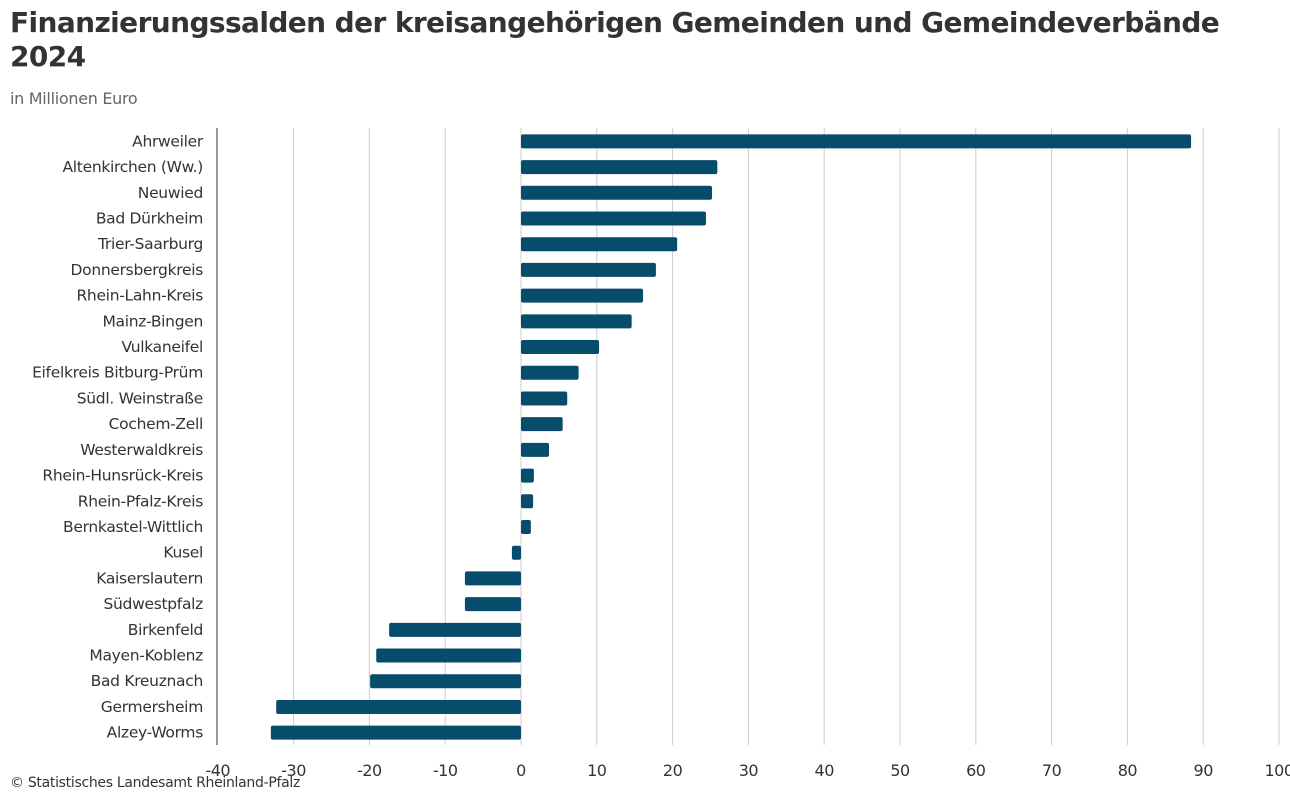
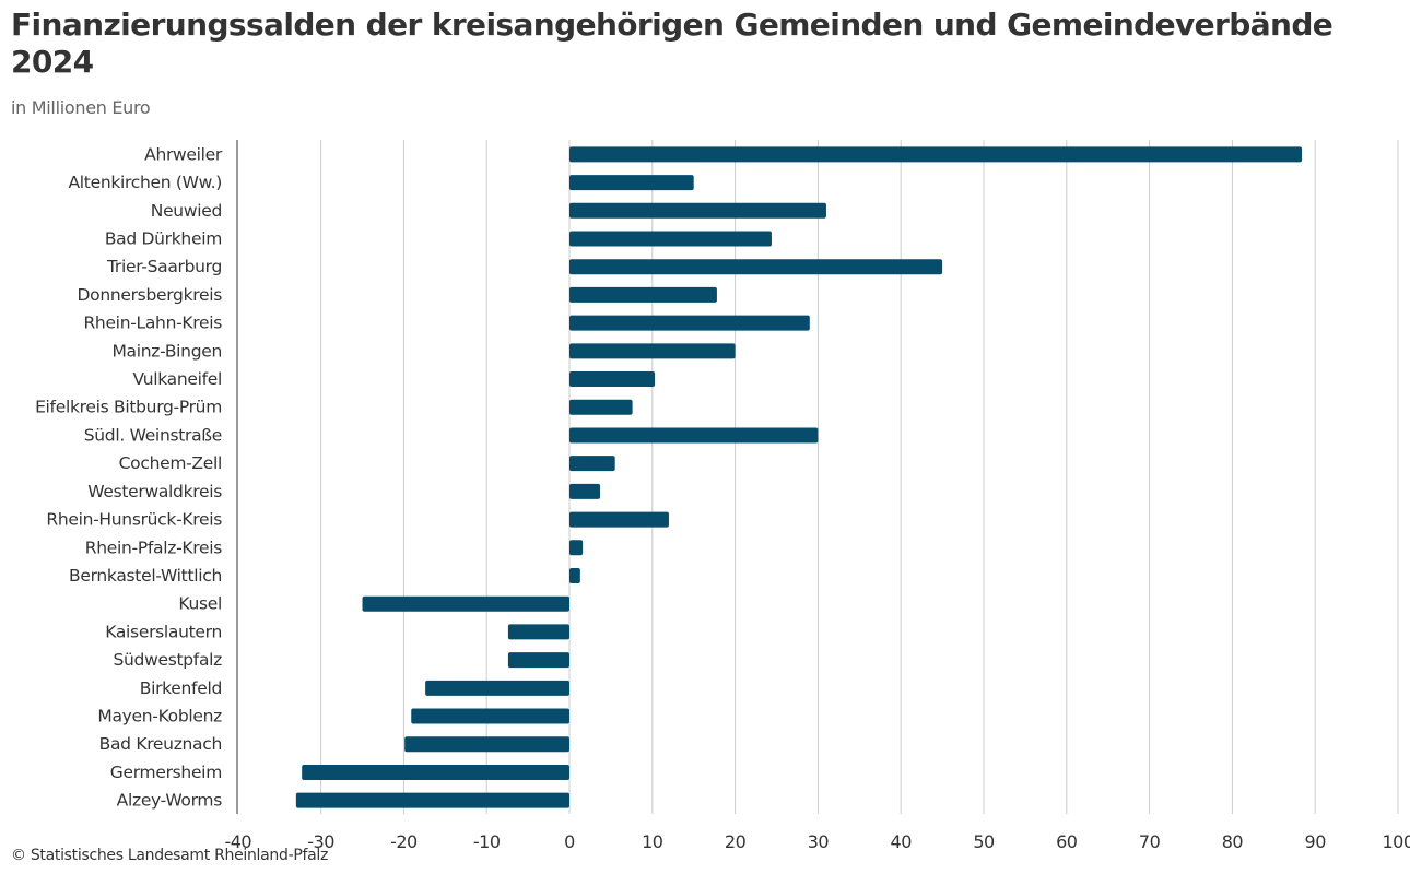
Altenkirchen (Ww.): 26 -> 15
Neuwied: 25 -> 31
Trier-Saarburg: 21 -> 45
Rhein-Lahn-Kreis: 16 -> 29
Mainz-Bingen: 15 -> 20
Südl. Weinstraße: 6 -> 30
Rhein-Hunsrück-Kreis: 2 -> 12
Kusel: -1 -> -25
